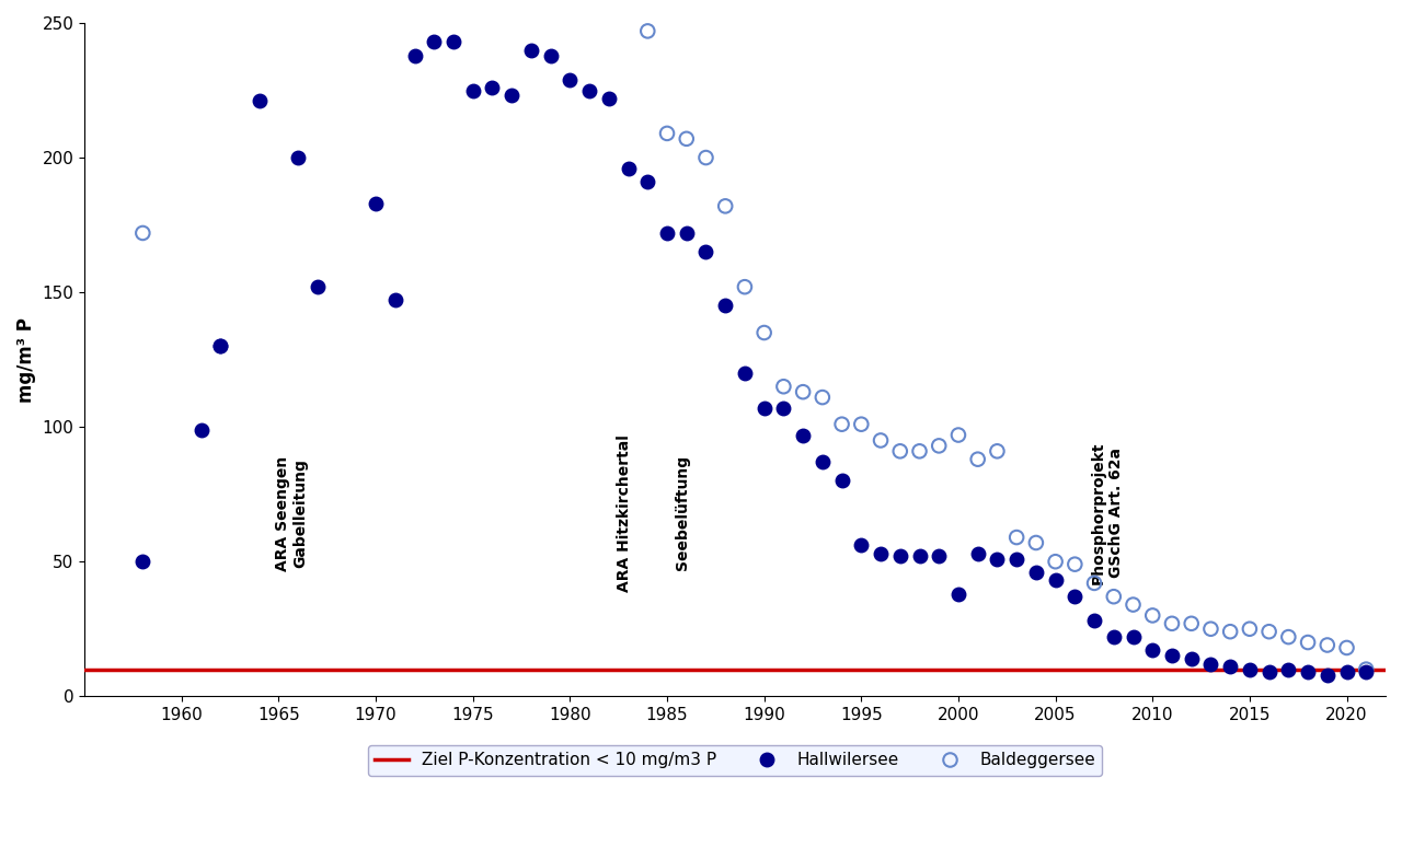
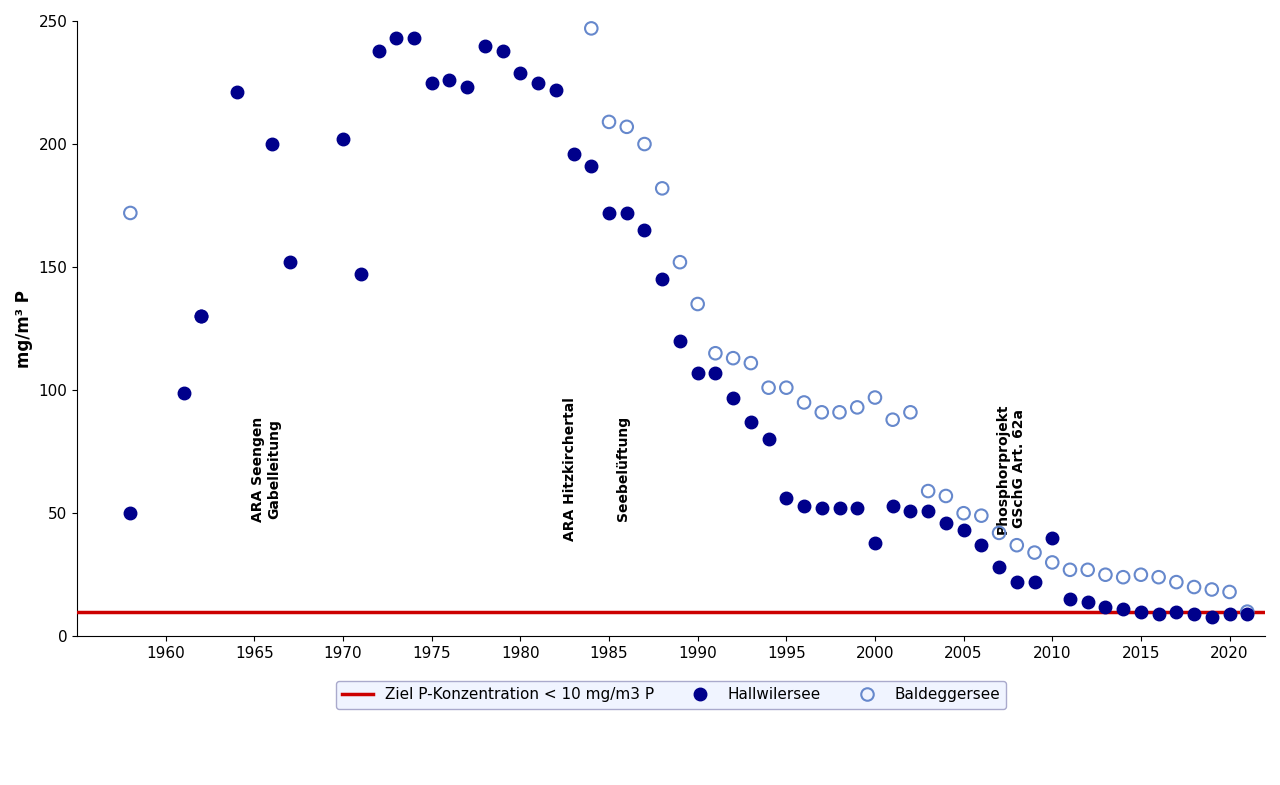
Hallwilersee/1970: 183 -> 202
Hallwilersee/2010: 17 -> 40
